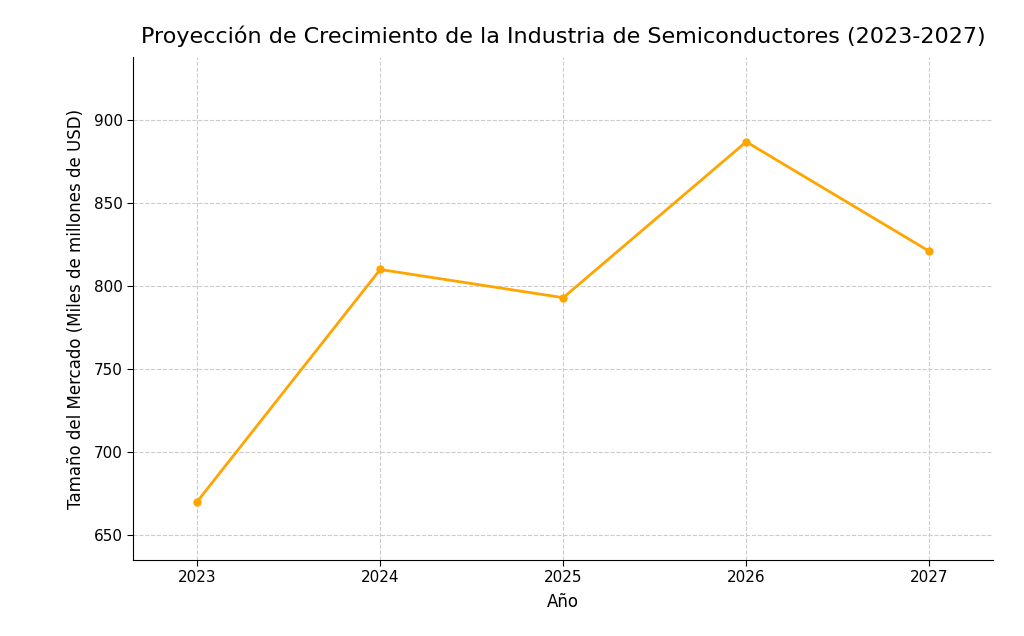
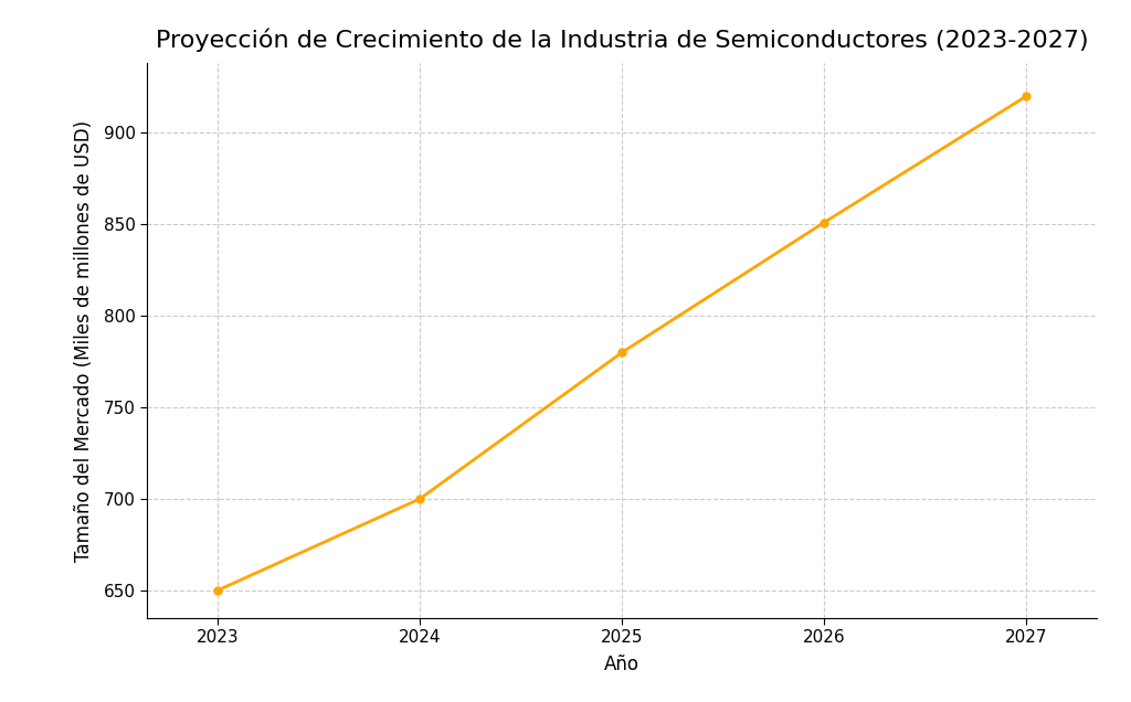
2023: 670 -> 650
2024: 810 -> 700
2025: 793 -> 780
2026: 887 -> 851
2027: 821 -> 920
